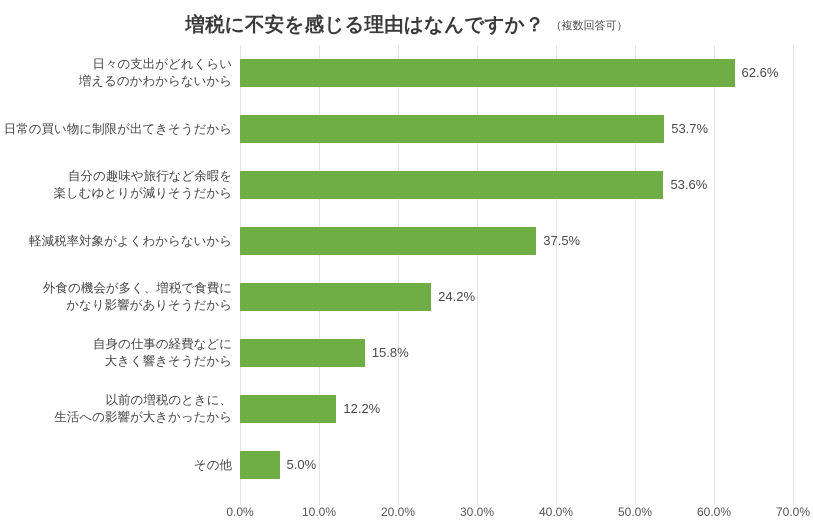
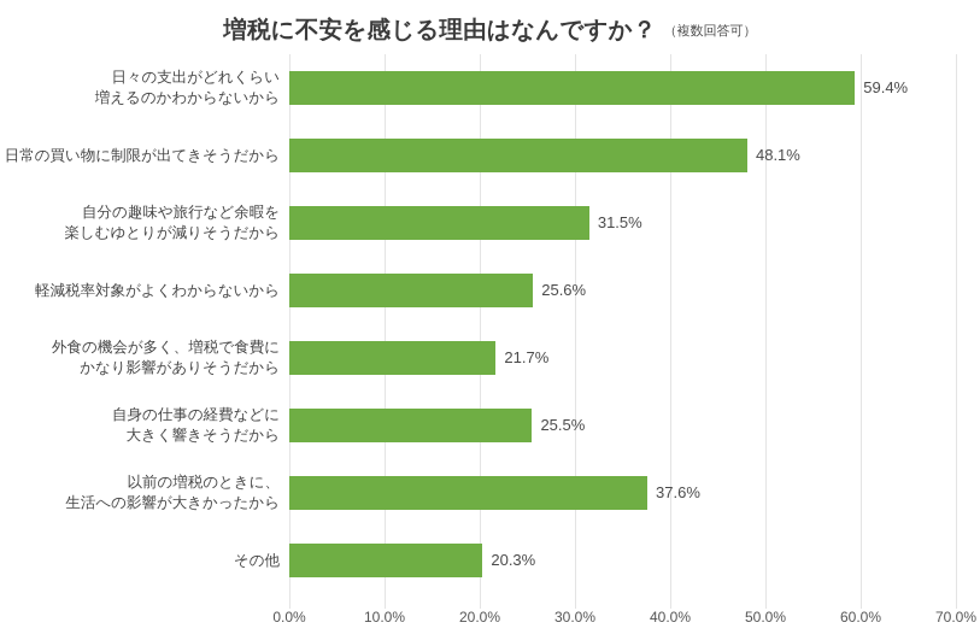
日々の支出がどれくらい増えるのかわからないから: 62.6% -> 59.4%
日常の買い物に制限が出てきそうだから: 53.7% -> 48.1%
自分の趣味や旅行など余暇を楽しむゆとりが減りそうだから: 53.6% -> 31.5%
軽減税率対象がよくわからないから: 37.5% -> 25.6%
外食の機会が多く、増税で食費にかなり影響がありそうだから: 24.2% -> 21.7%
自身の仕事の経費などに大きく響きそうだから: 15.8% -> 25.5%
以前の増税のときに、生活への影響が大きかったから: 12.2% -> 37.6%
その他: 5.0% -> 20.3%
